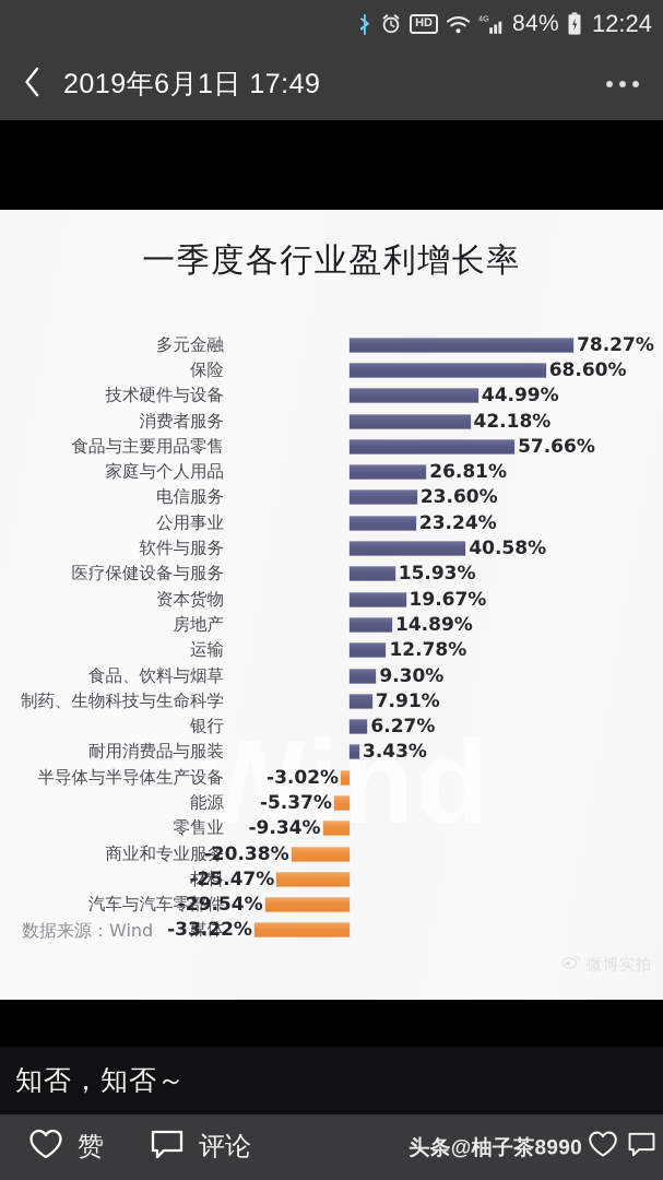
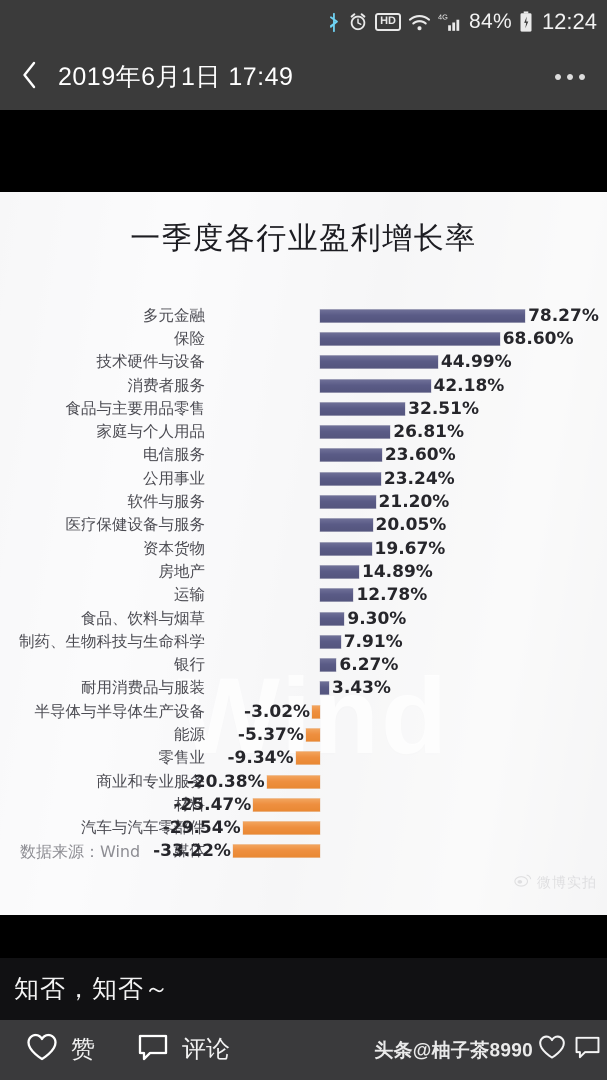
食品与主要用品零售: 57.66% -> 32.51%
软件与服务: 40.58% -> 21.20%
医疗保健设备与服务: 15.93% -> 20.05%
